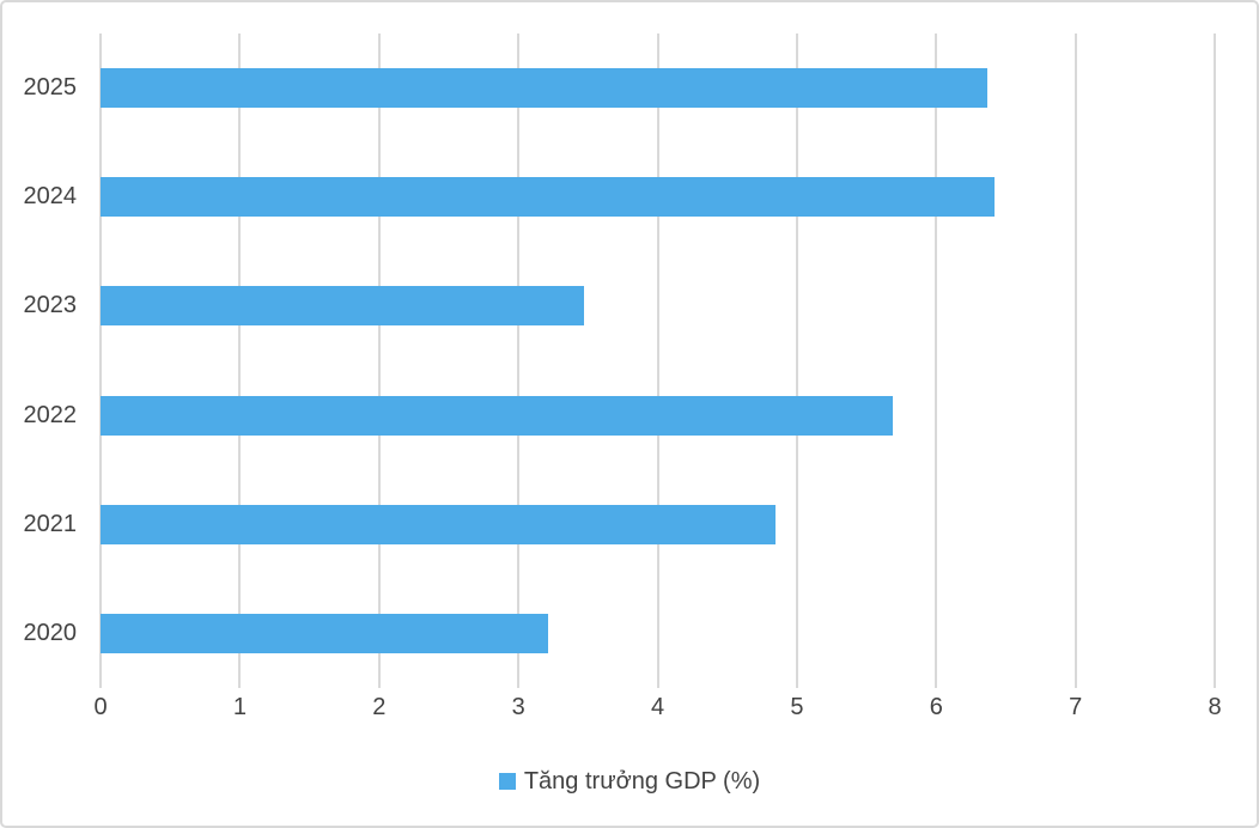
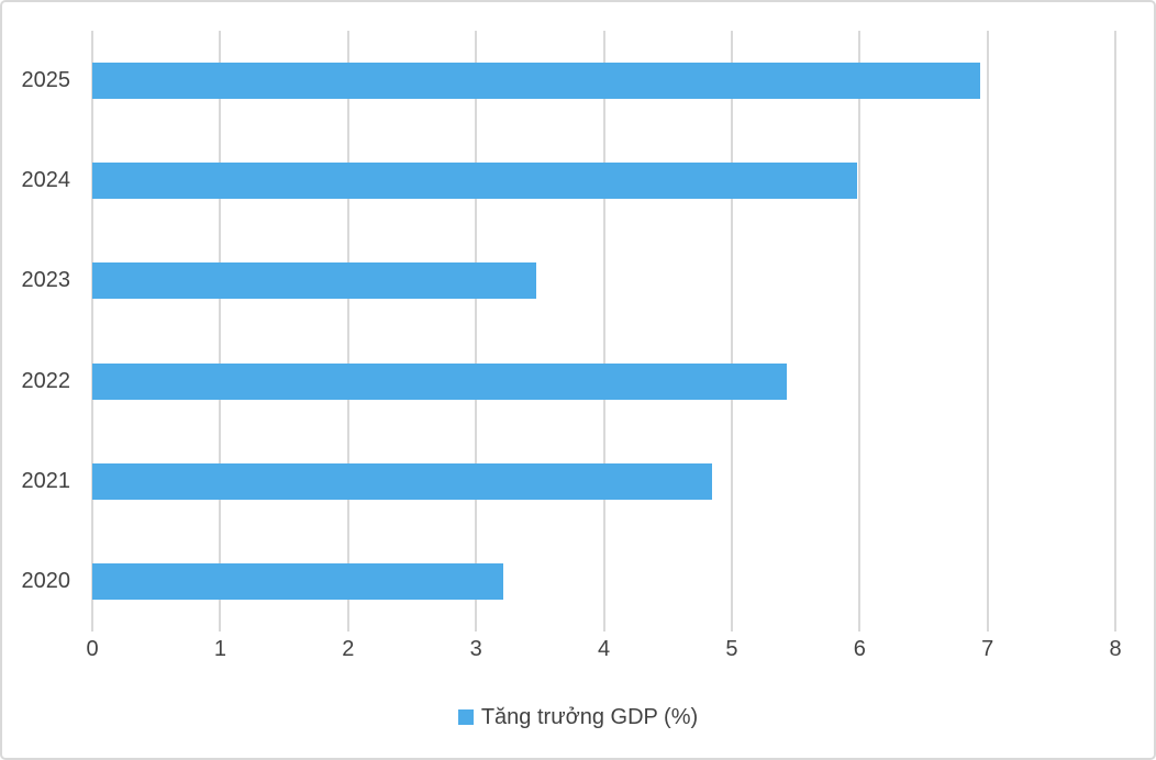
2025: 6.37 -> 6.94
2024: 6.42 -> 5.98
2022: 5.69 -> 5.43
